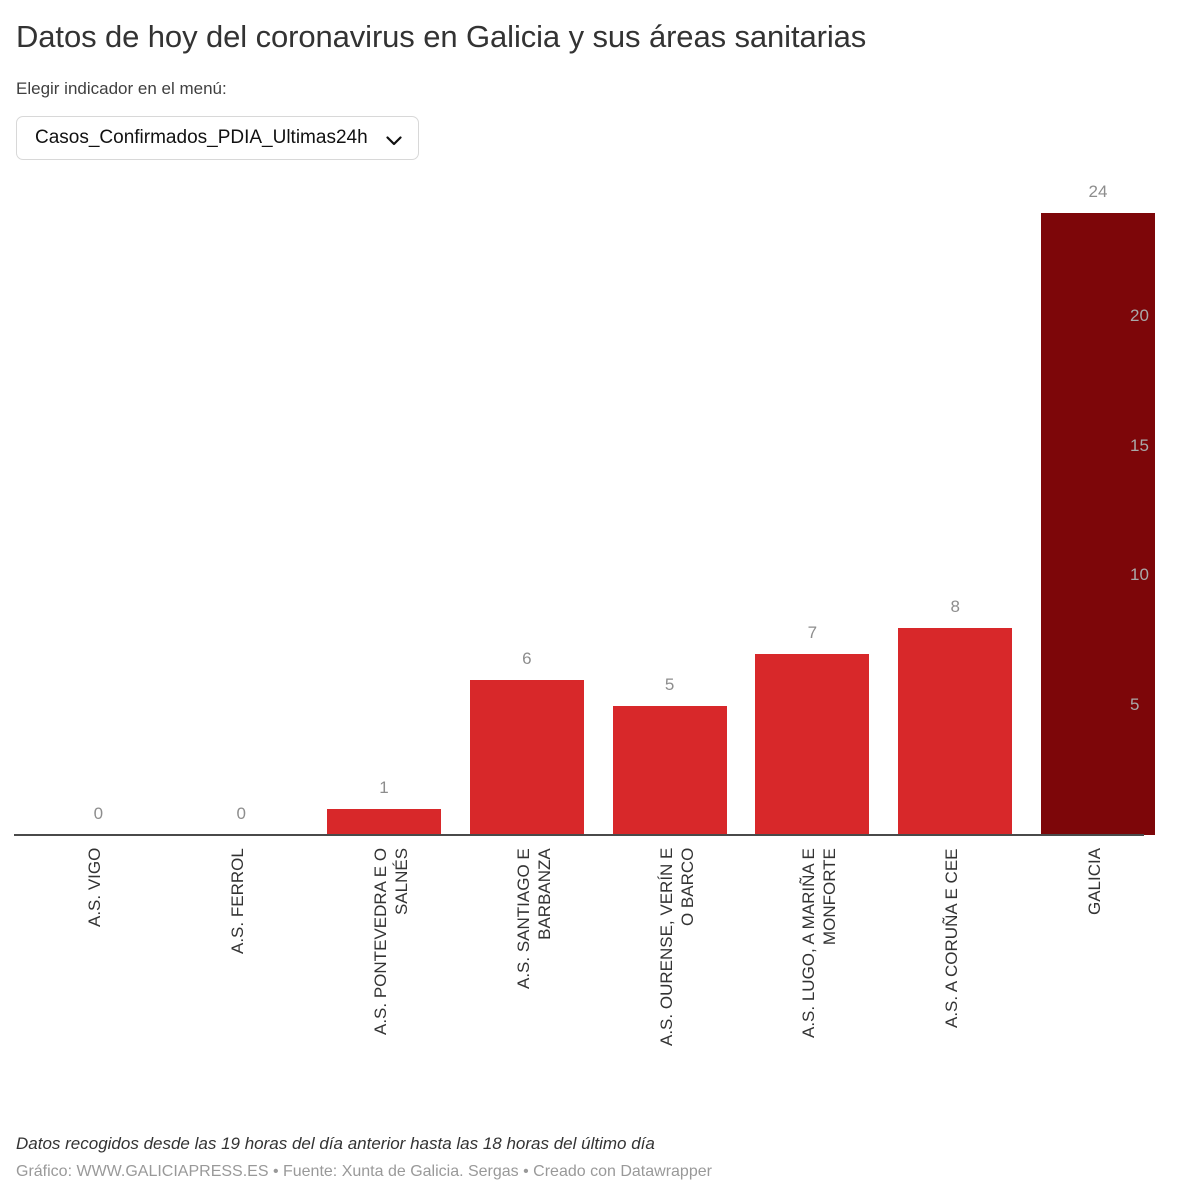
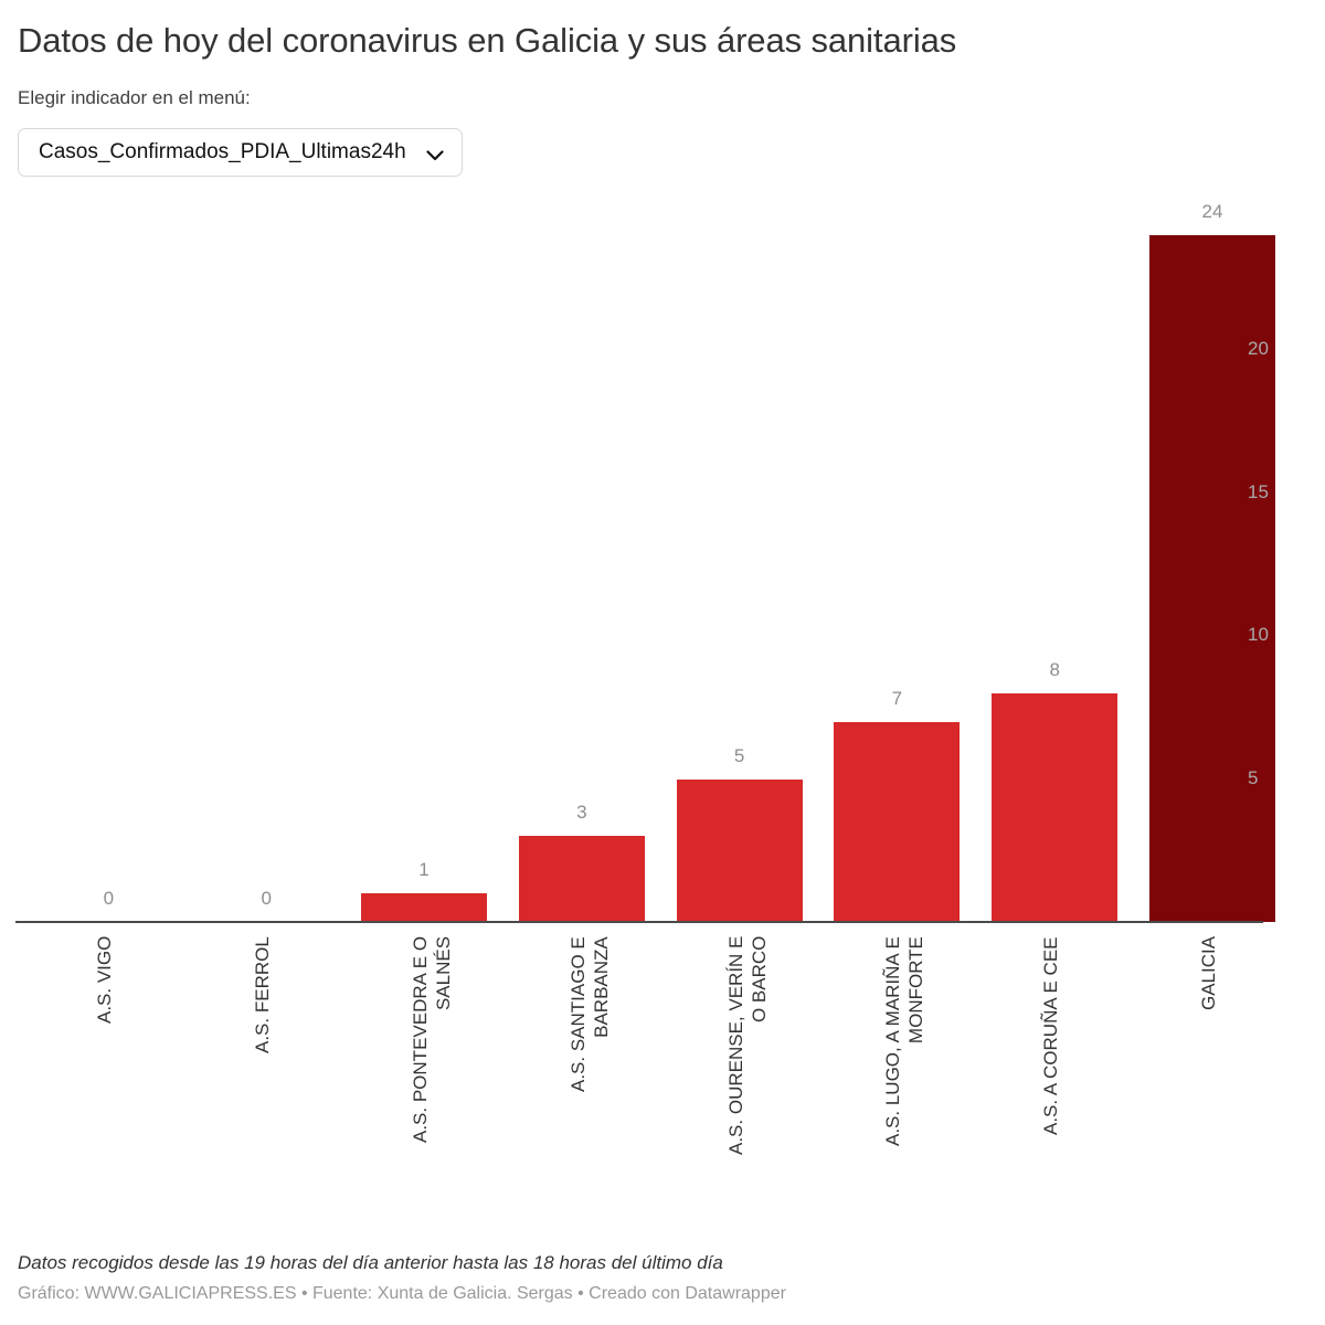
A.S. SANTIAGO E BARBANZA: 6 -> 3
